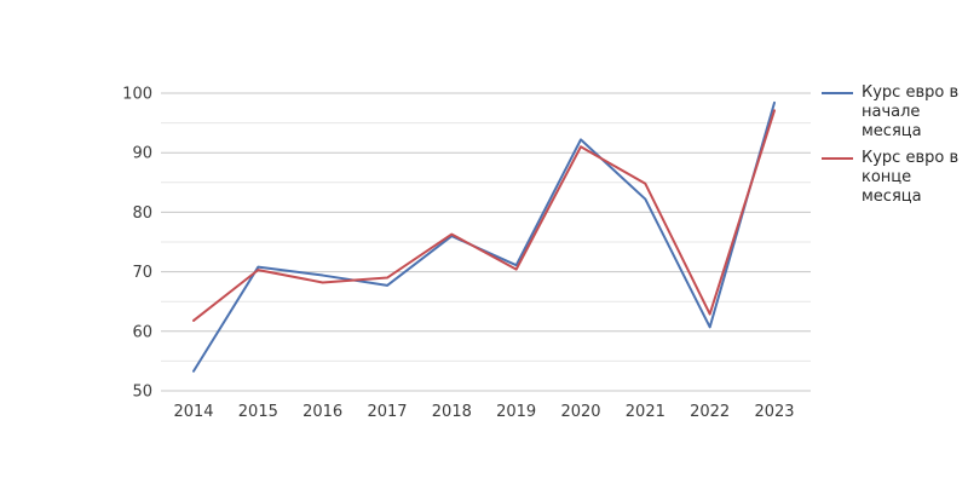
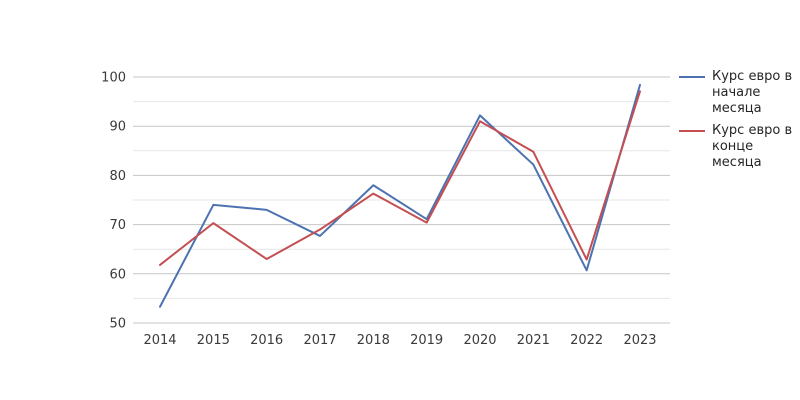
Курс евро в начале месяца/2015: 71 -> 74
Курс евро в начале месяца/2016: 69 -> 73
Курс евро в конце месяца/2016: 68 -> 63
Курс евро в начале месяца/2018: 76 -> 78
